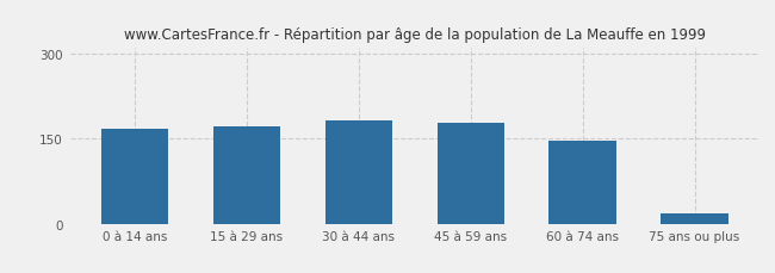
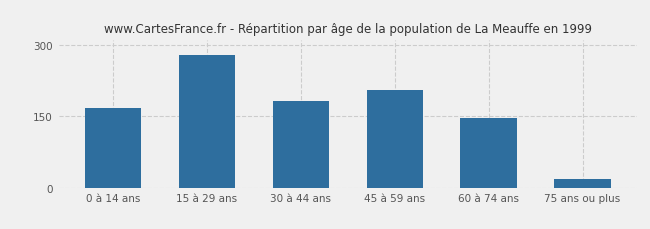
15 à 29 ans: 172 -> 280
45 à 59 ans: 179 -> 205
